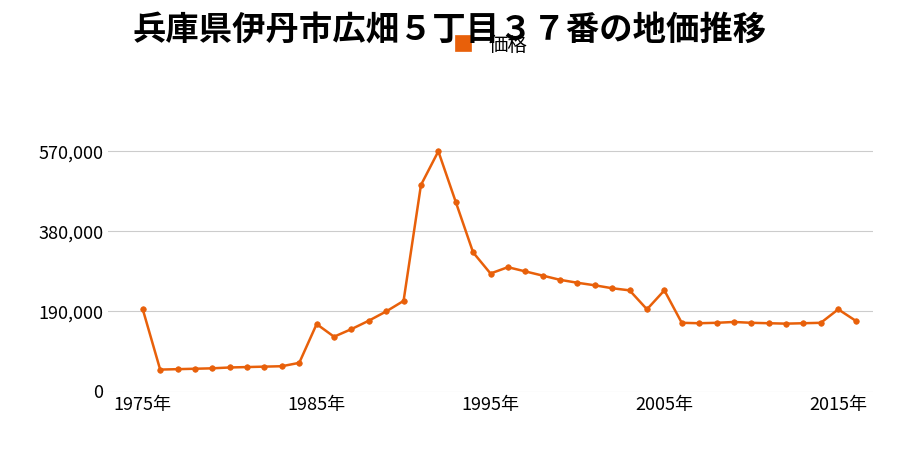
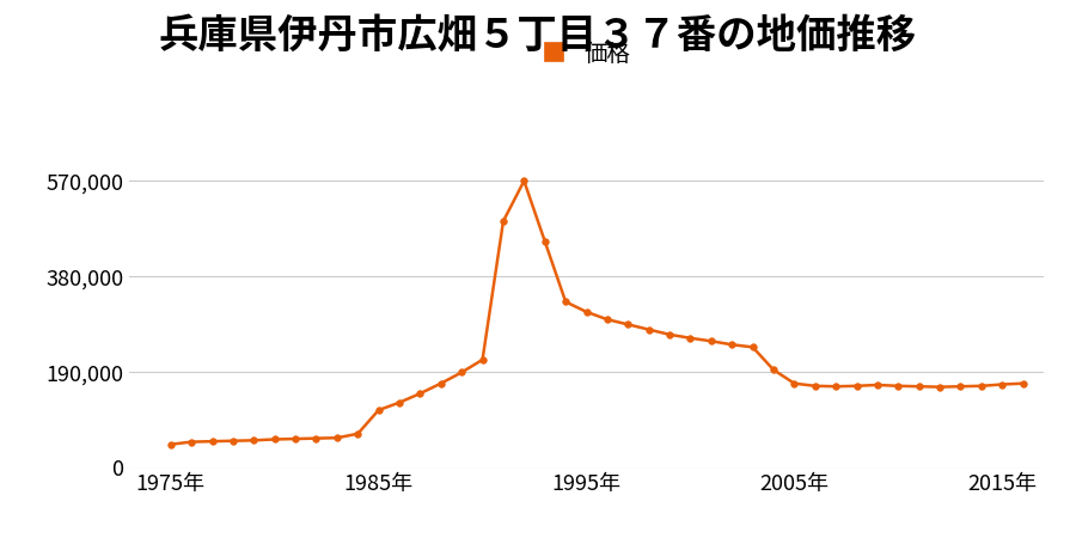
1975年: 195,000 -> 47,000
1985年: 160,000 -> 115,000
1995年: 280,000 -> 310,000
2005年: 240,000 -> 168,000
2015年: 195,000 -> 166,000
